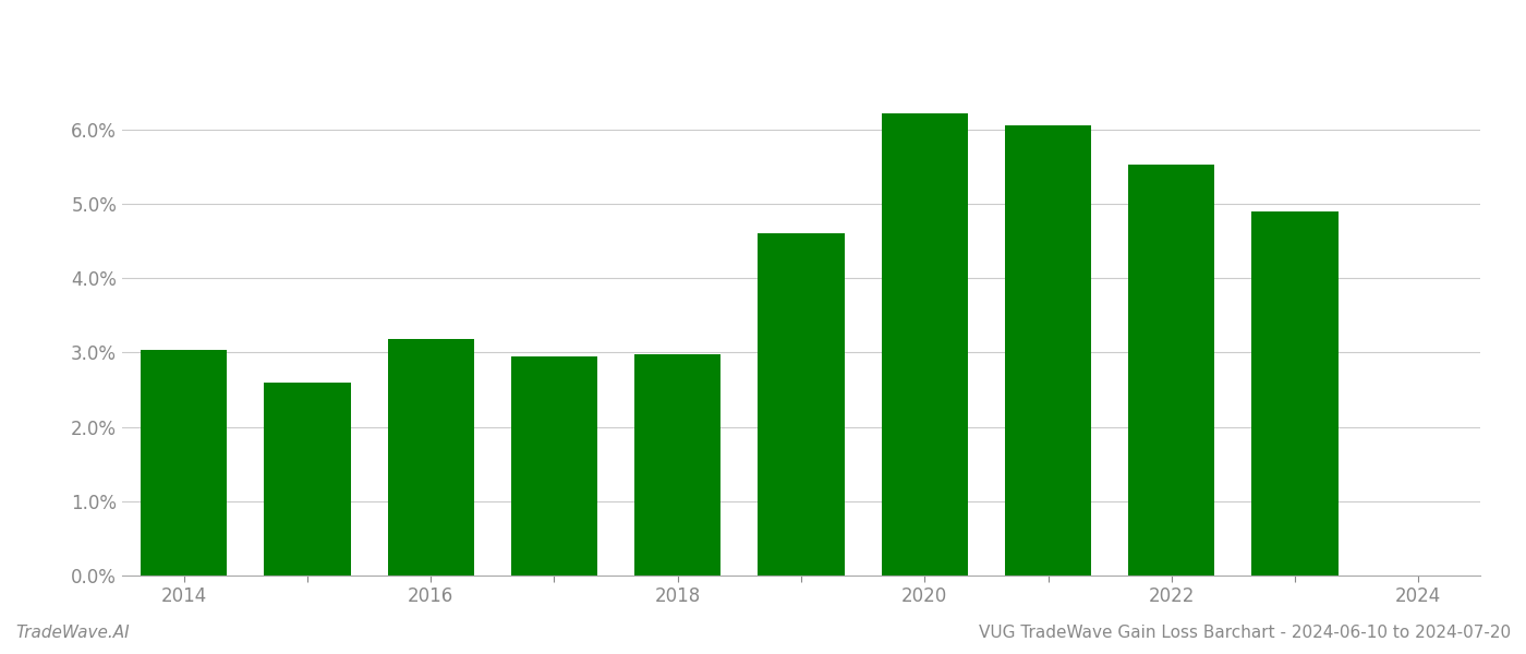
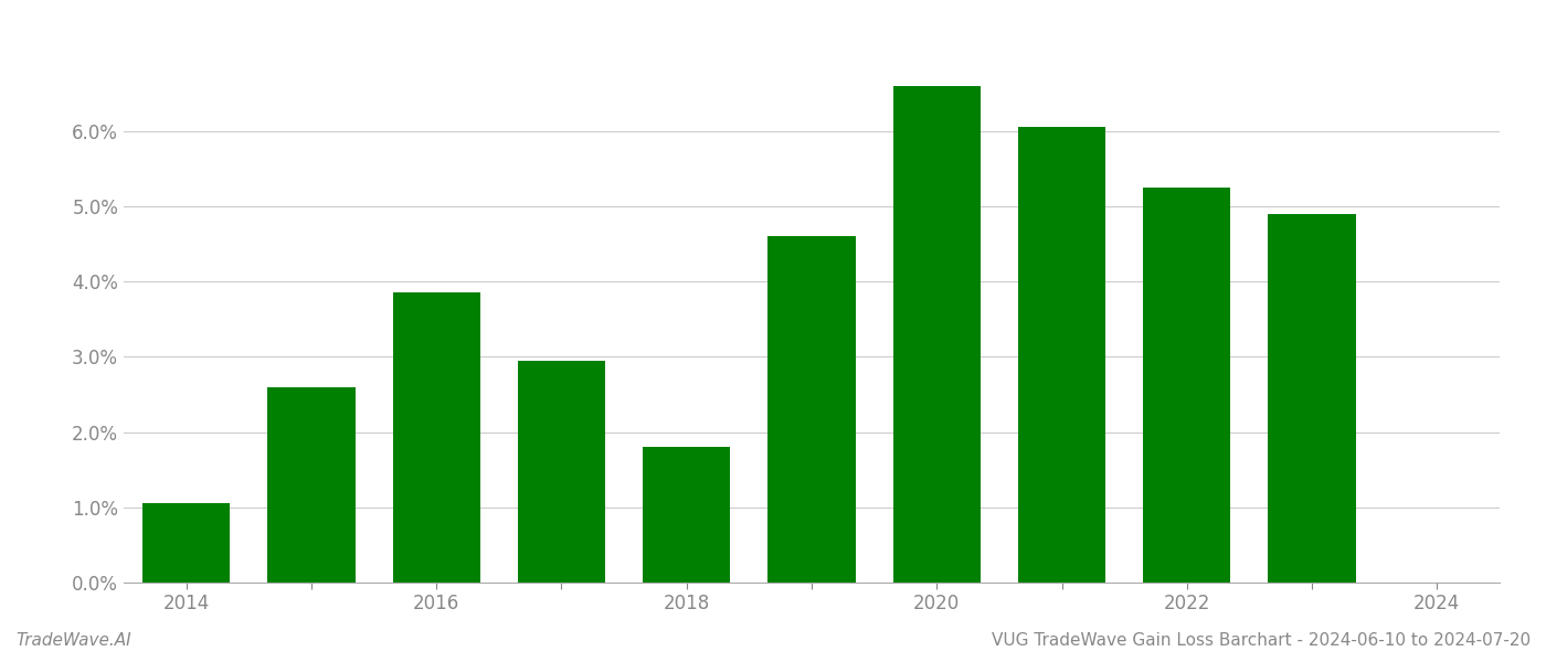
2014: 3.04% -> 1.05%
2016: 3.18% -> 3.85%
2018: 2.98% -> 1.80%
2020: 6.22% -> 6.60%
2022: 5.52% -> 5.25%
